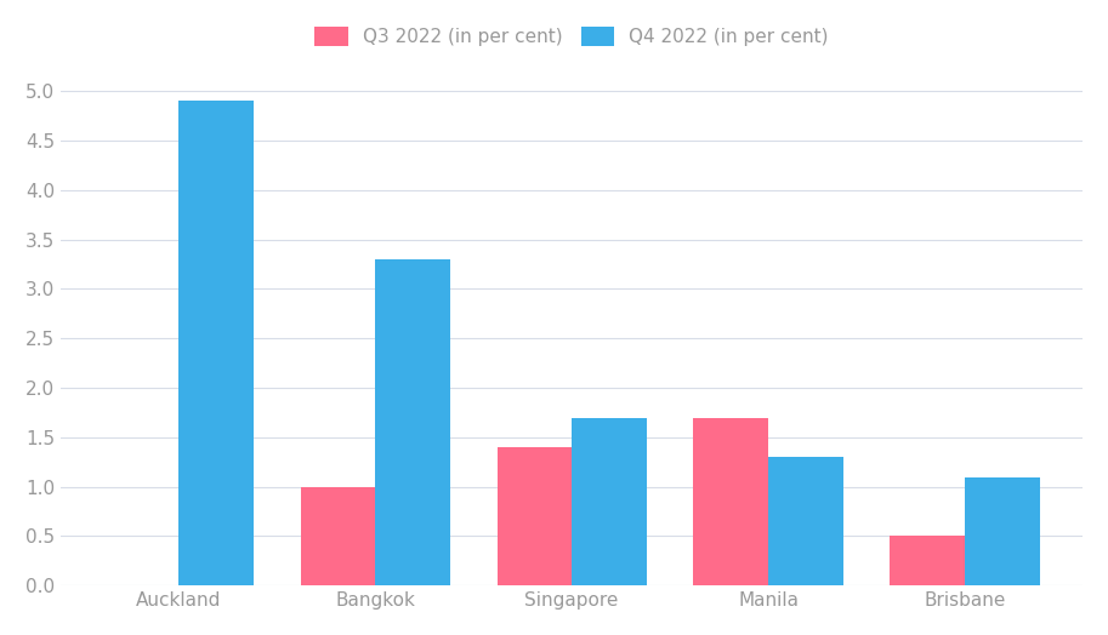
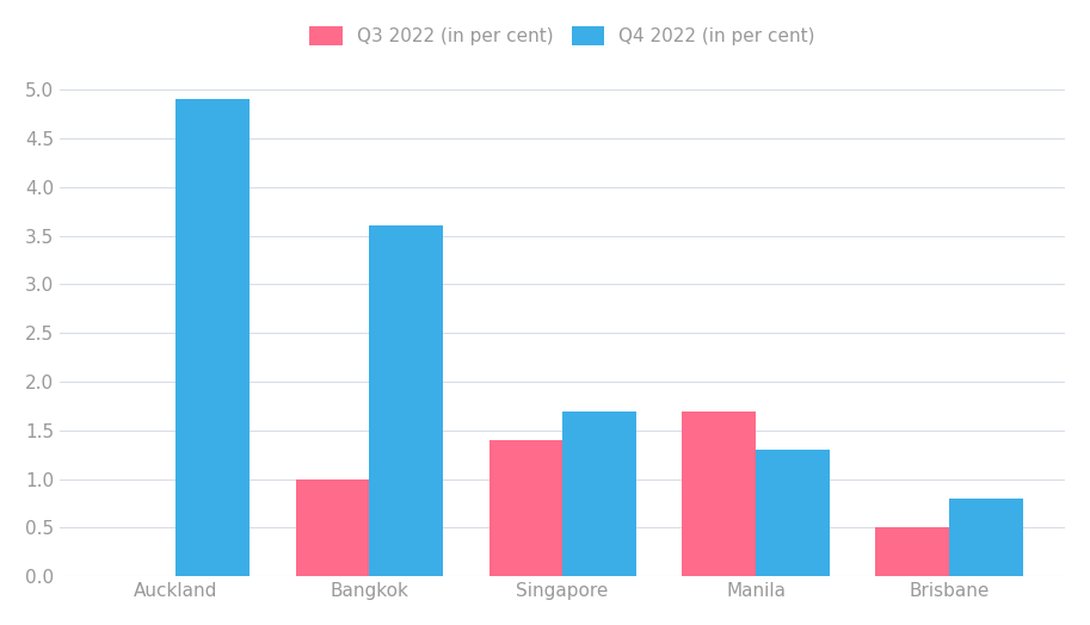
Q4 2022 (in per cent)/Bangkok: 3.3 -> 3.6
Q4 2022 (in per cent)/Brisbane: 1.1 -> 0.8
